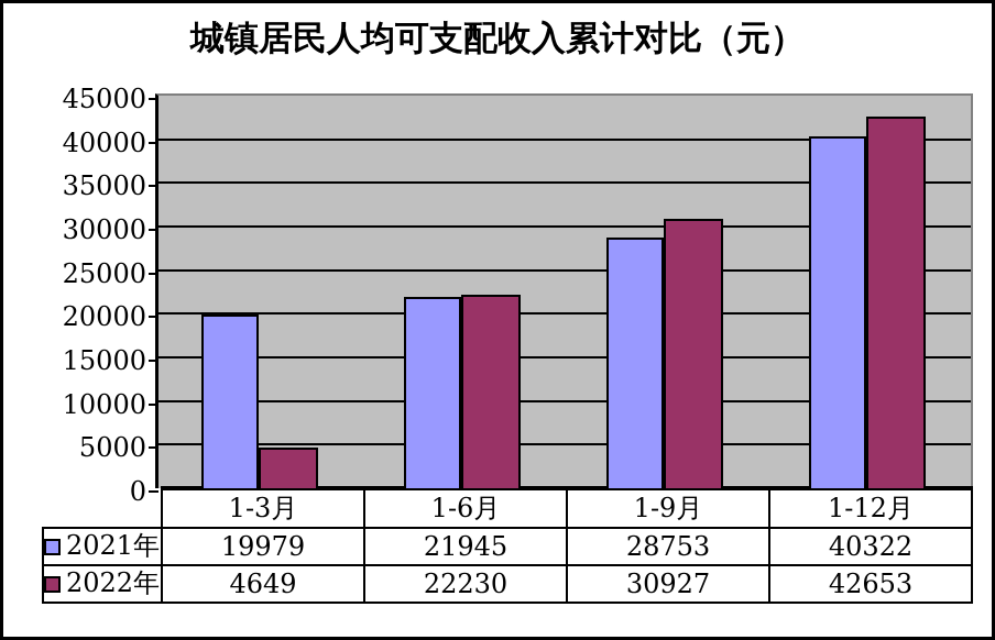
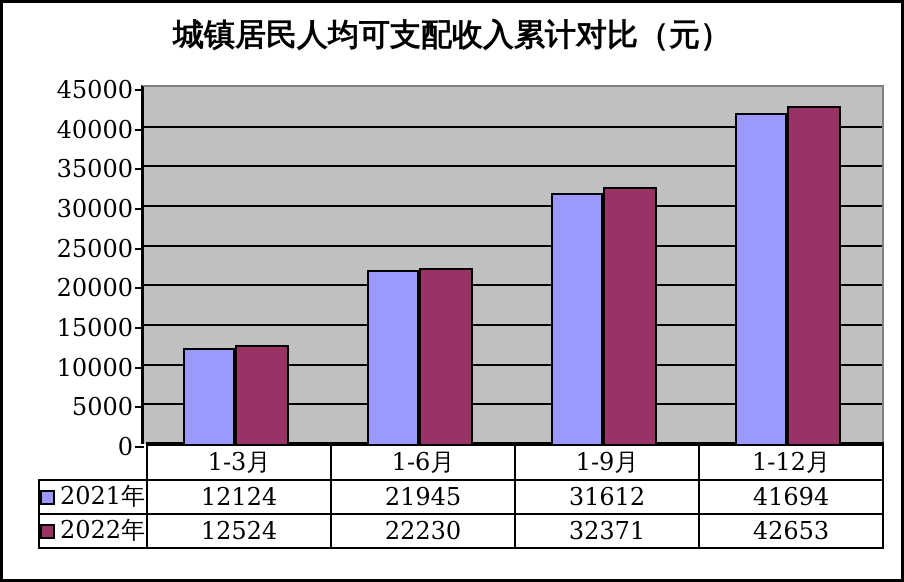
2021年/1-3月: 19979 -> 12124
2022年/1-3月: 4649 -> 12524
2021年/1-9月: 28753 -> 31612
2022年/1-9月: 30927 -> 32371
2021年/1-12月: 40322 -> 41694
